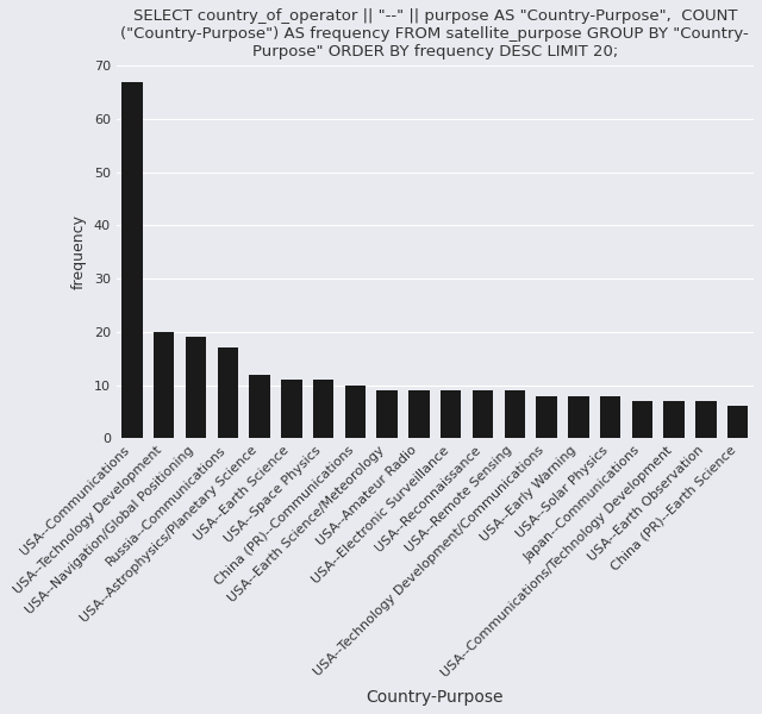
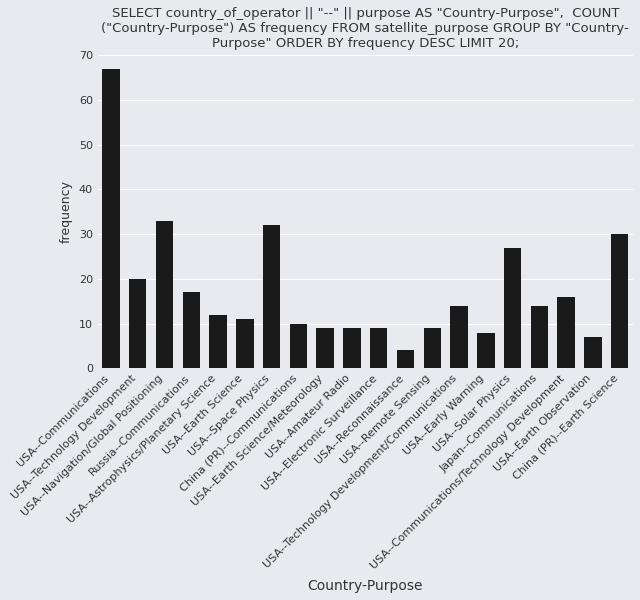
USA--Navigation/Global Positioning: 19 -> 33
USA--Space Physics: 11 -> 32
USA--Reconnaissance: 9 -> 4
USA--Technology Development/Communications: 8 -> 14
USA--Solar Physics: 8 -> 27
Japan--Communications: 7 -> 14
USA--Communications/Technology Development: 7 -> 16
China (PR)--Earth Science: 6 -> 30
